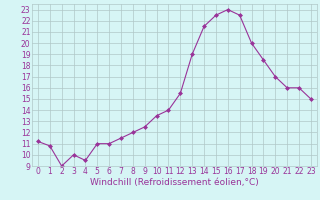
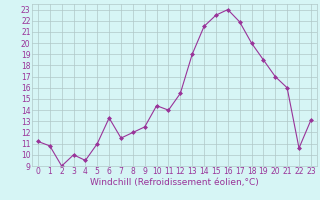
6: 11.0 -> 13.3
10: 13.5 -> 14.4
17: 22.5 -> 21.9
22: 16.0 -> 10.6
23: 15.0 -> 13.1
